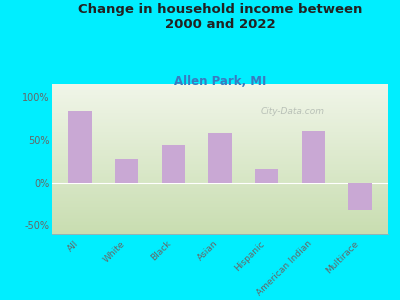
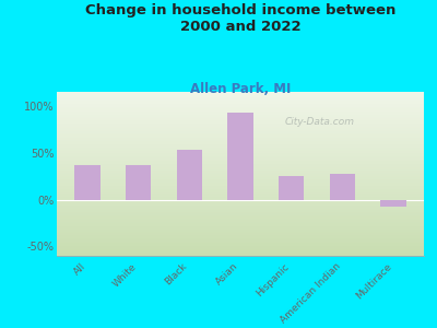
All: 84% -> 37%
White: 28% -> 37%
Black: 44% -> 53%
Asian: 58% -> 93%
Hispanic: 16% -> 25%
American Indian: 60% -> 28%
Multirace: -32% -> -8%
